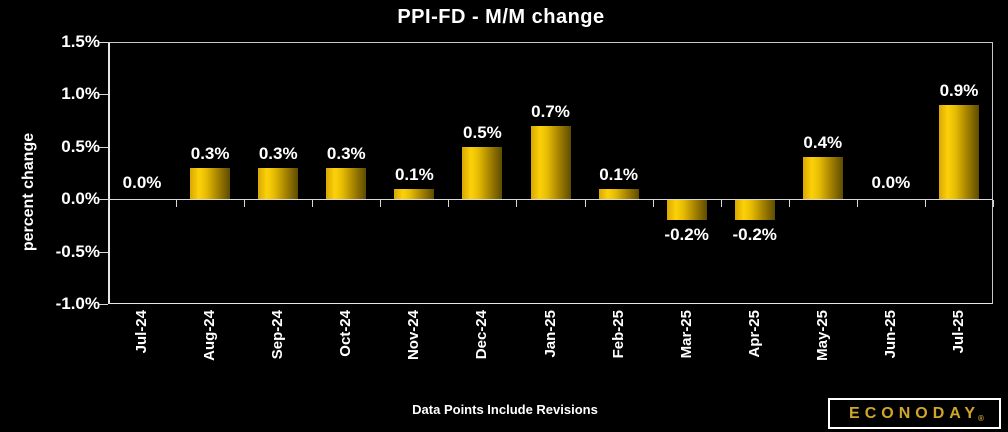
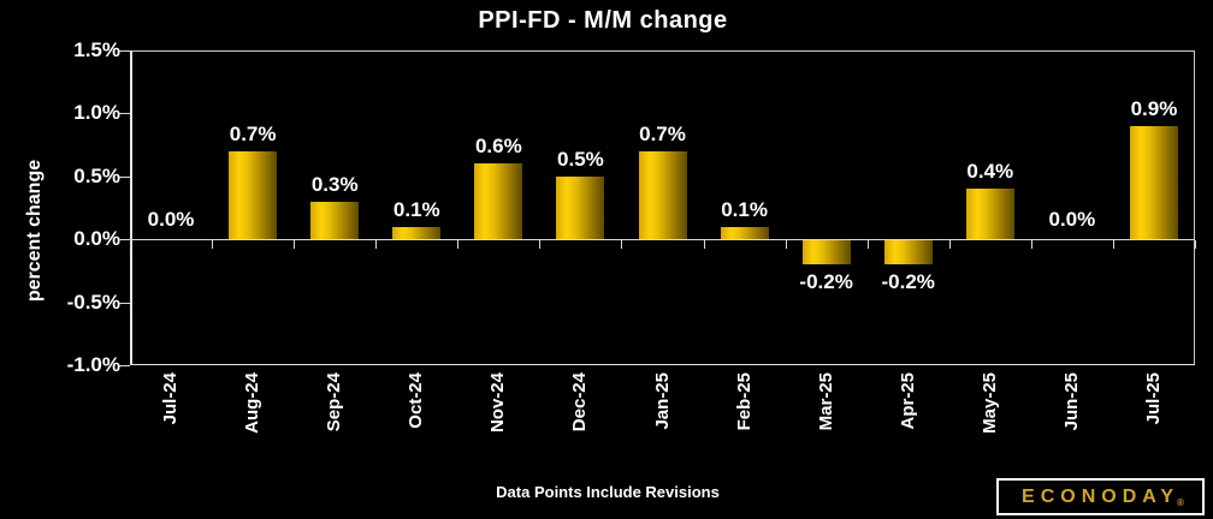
Aug-24: 0.3% -> 0.7%
Oct-24: 0.3% -> 0.1%
Nov-24: 0.1% -> 0.6%
